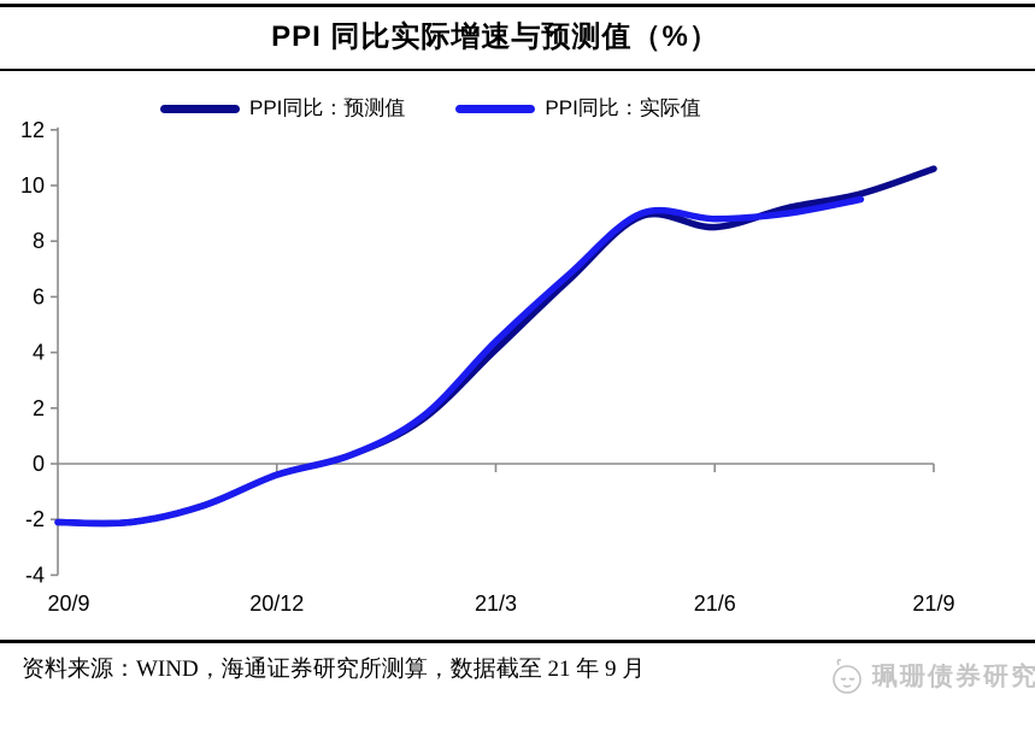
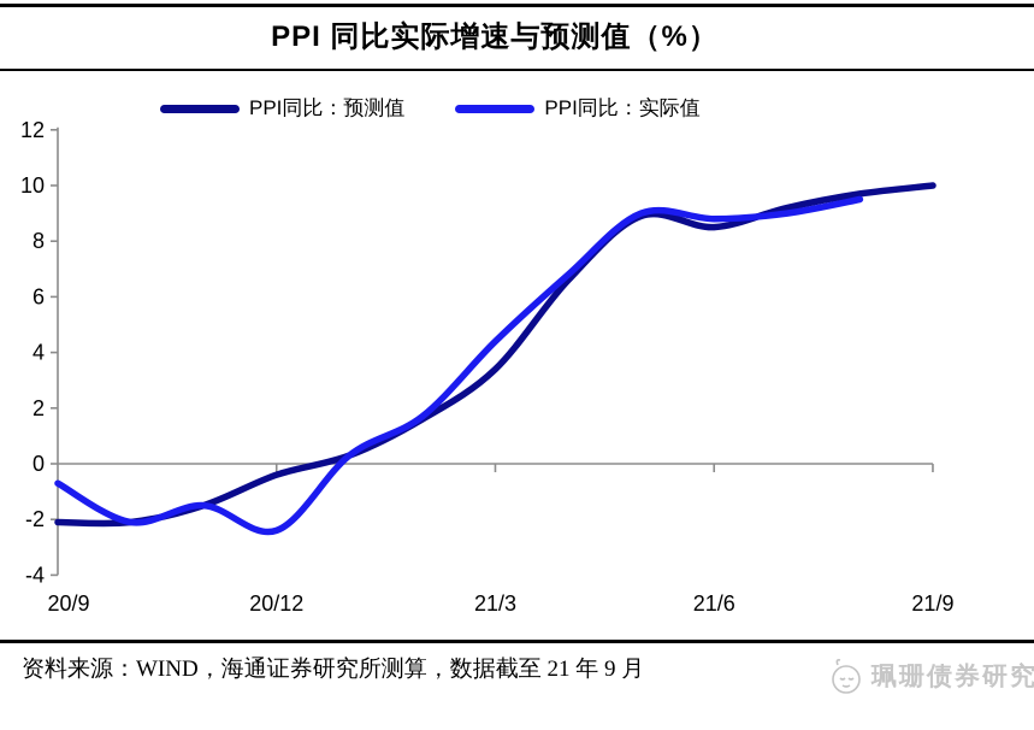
PPI同比：实际值/20/9: -2.1 -> -0.7
PPI同比：实际值/20/12: -0.4 -> -2.4
PPI同比：预测值/21/3: 4.1 -> 3.4
PPI同比：预测值/21/9: 10.6 -> 10.0
